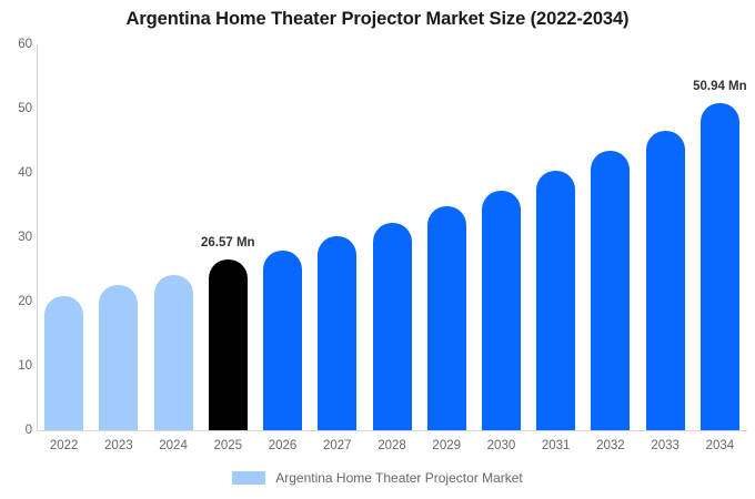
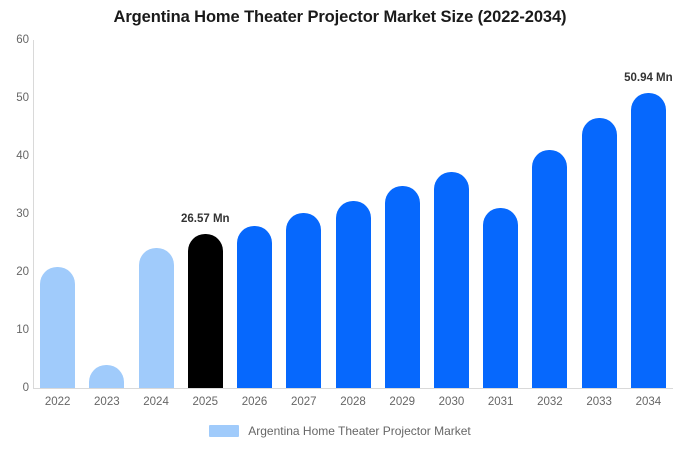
2023: 23 -> 4
2031: 40 -> 31
2032: 44 -> 41
